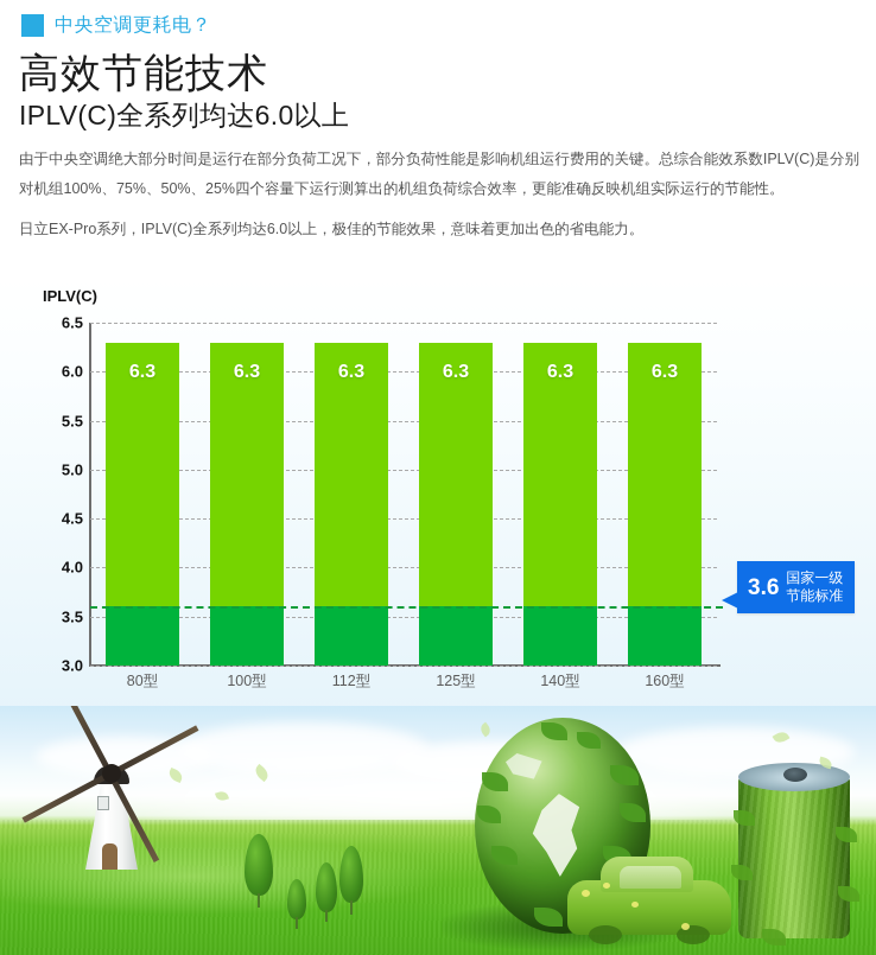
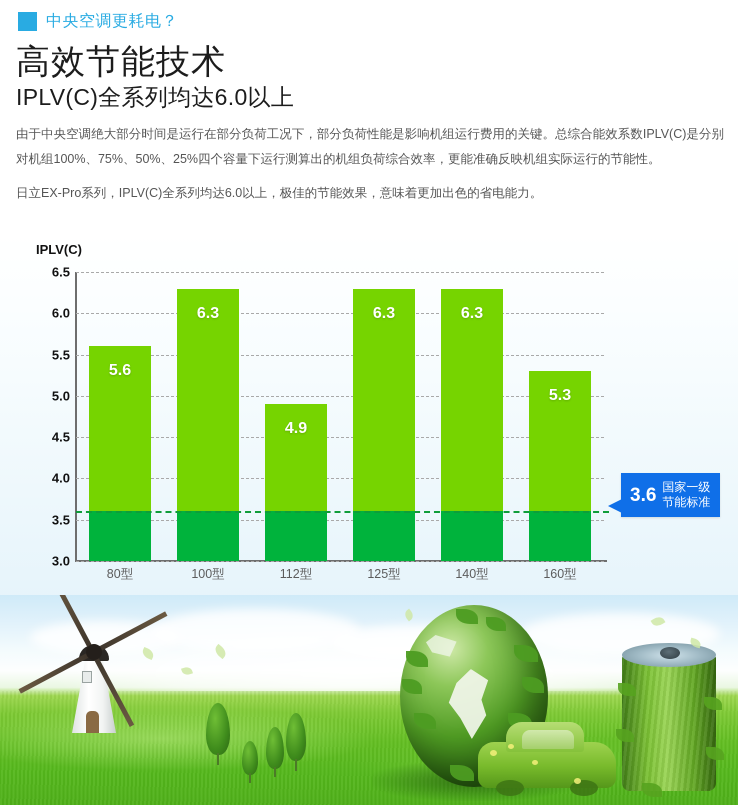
80型: 6.3 -> 5.6
112型: 6.3 -> 4.9
160型: 6.3 -> 5.3
